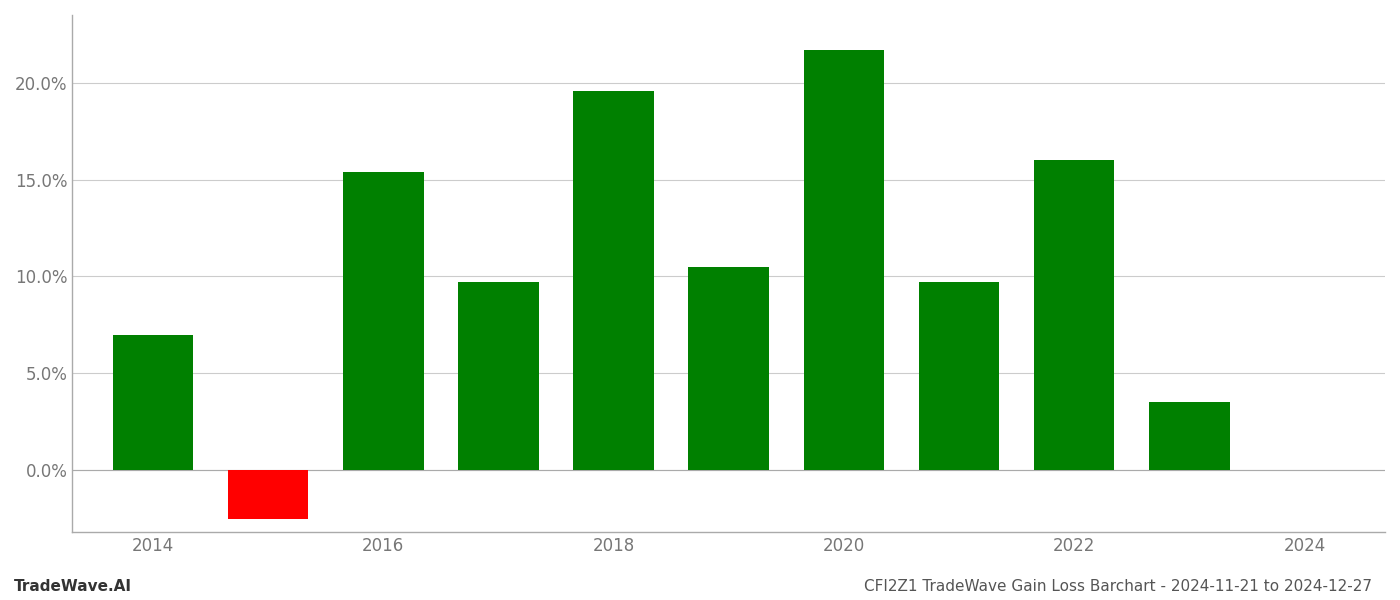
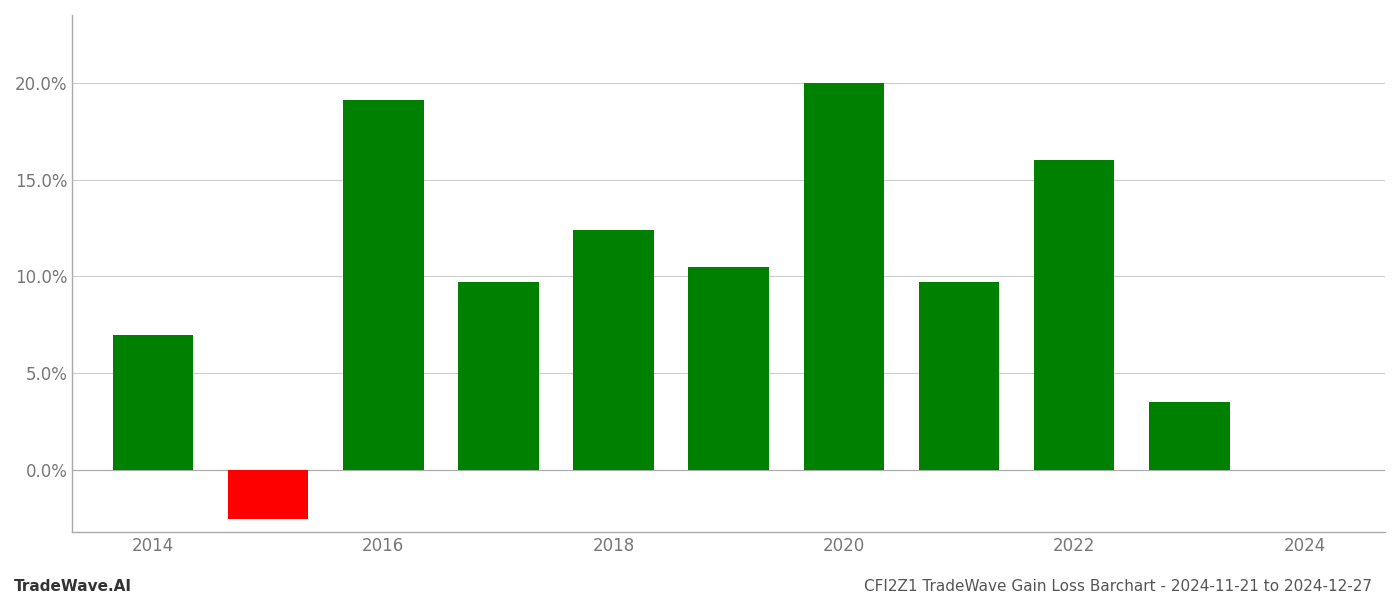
2016: 15.4% -> 19.1%
2018: 19.6% -> 12.4%
2020: 21.7% -> 20.0%
